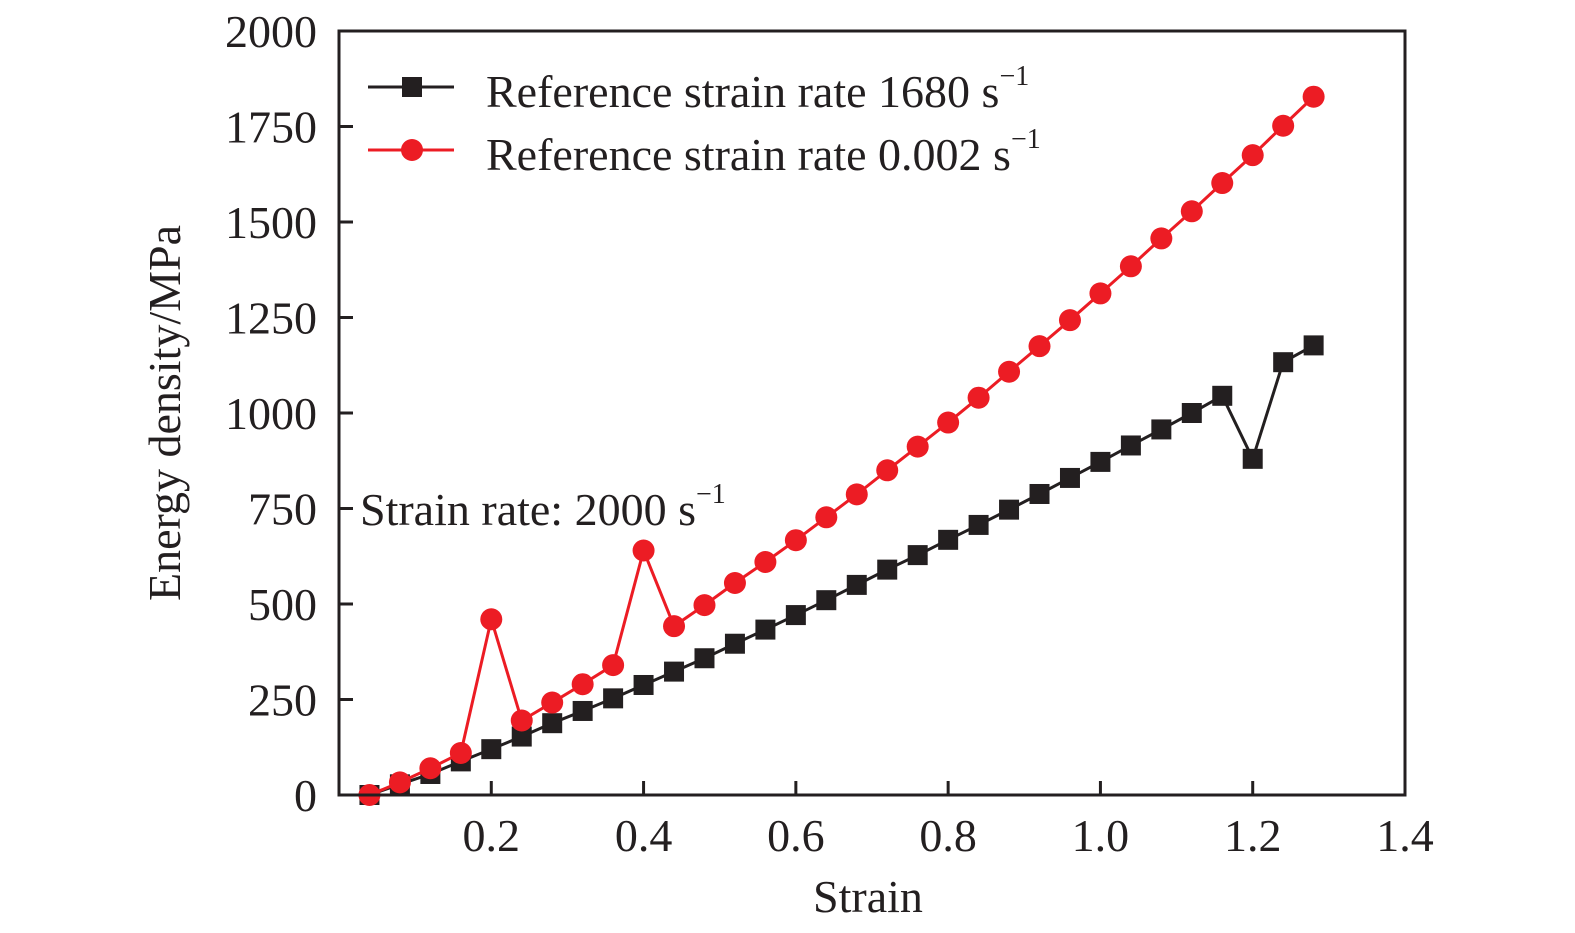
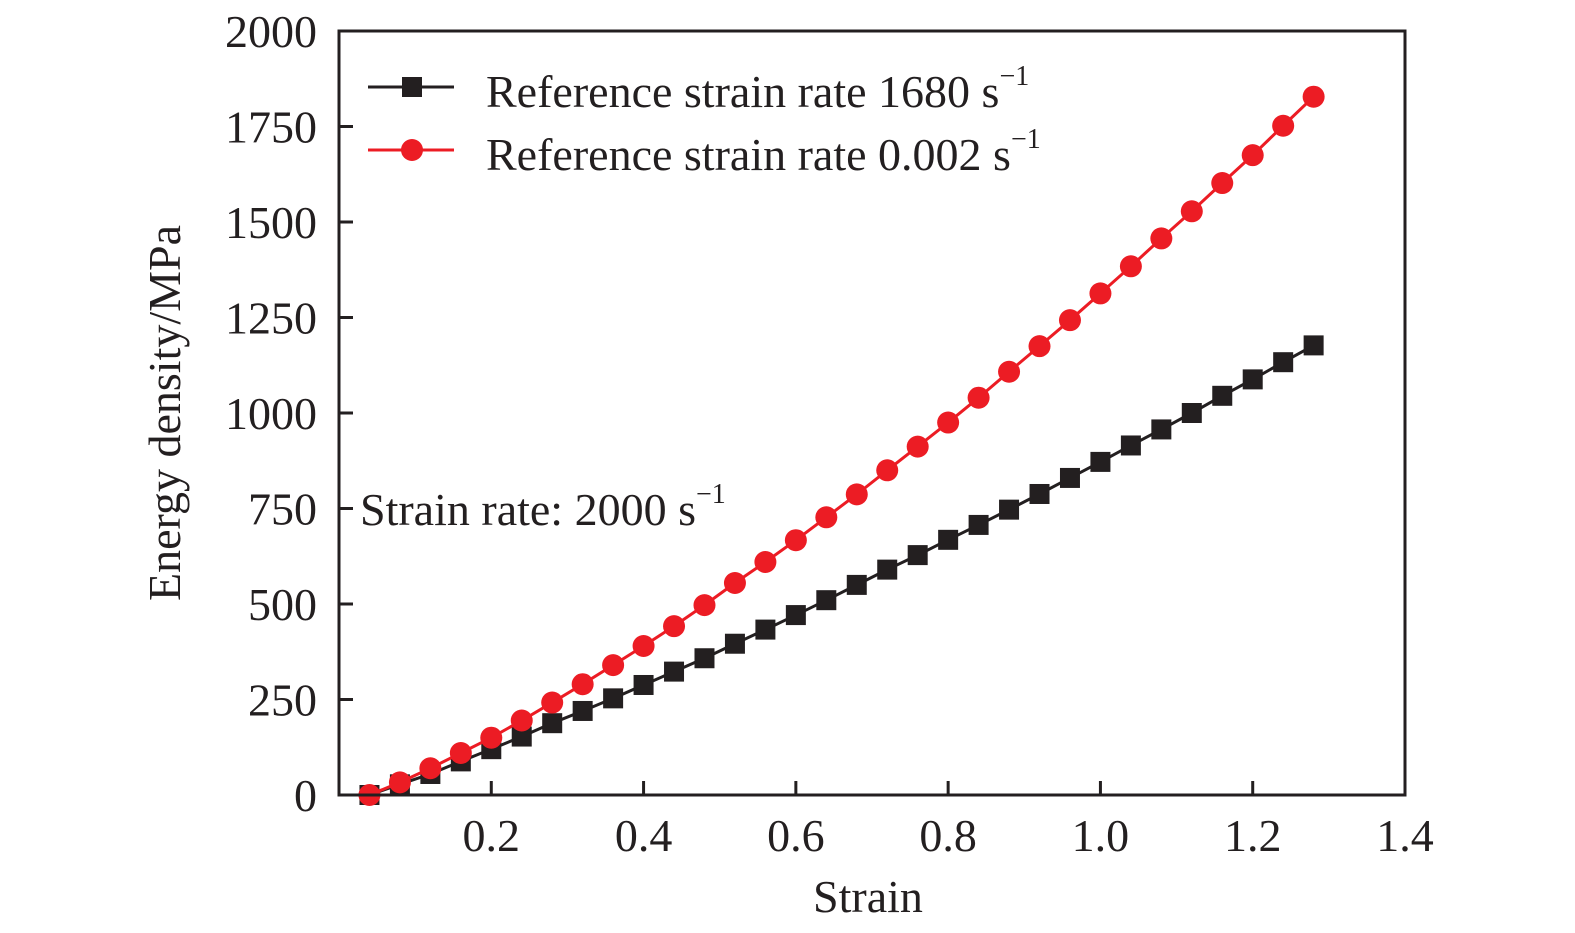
Reference strain rate 0.002 s/0.2: 460 -> 150
Reference strain rate 0.002 s/0.4: 640 -> 390
Reference strain rate 1680 s/1.2: 880 -> 1090
